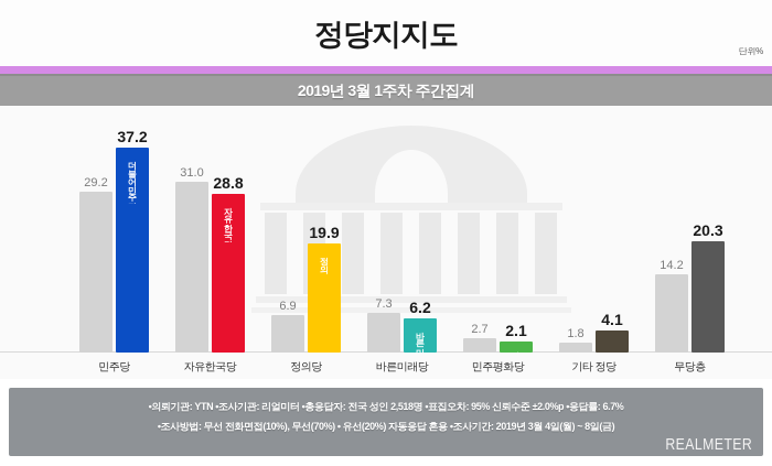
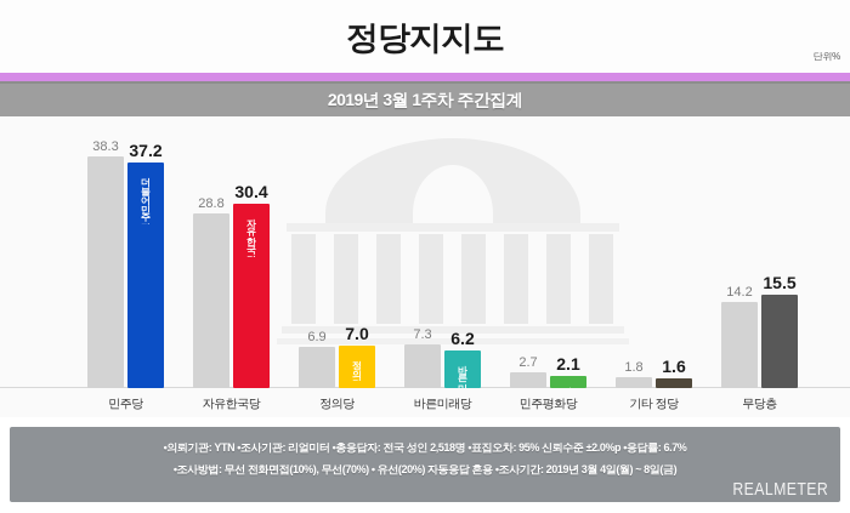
지난주/민주당: 29.2 -> 38.3
지난주/자유한국당: 31.0 -> 28.8
이번주/자유한국당: 28.8 -> 30.4
이번주/정의당: 19.9 -> 7.0
이번주/기타 정당: 4.1 -> 1.6
이번주/무당층: 20.3 -> 15.5
